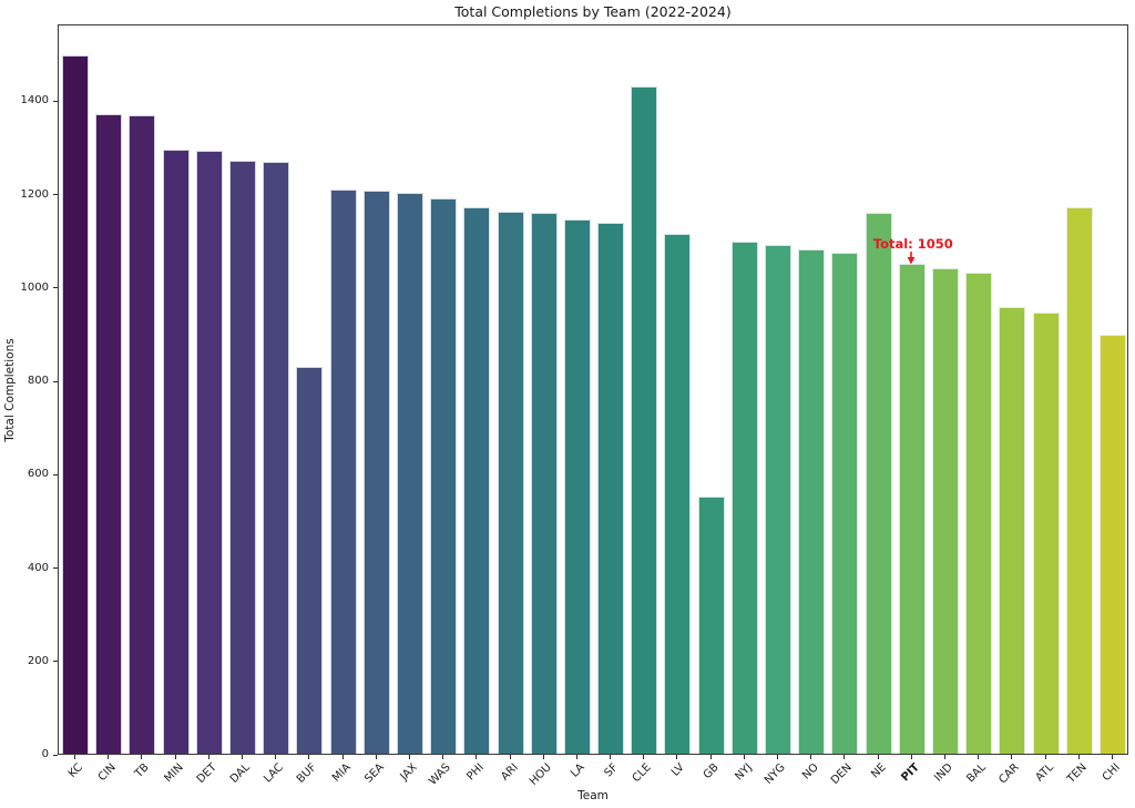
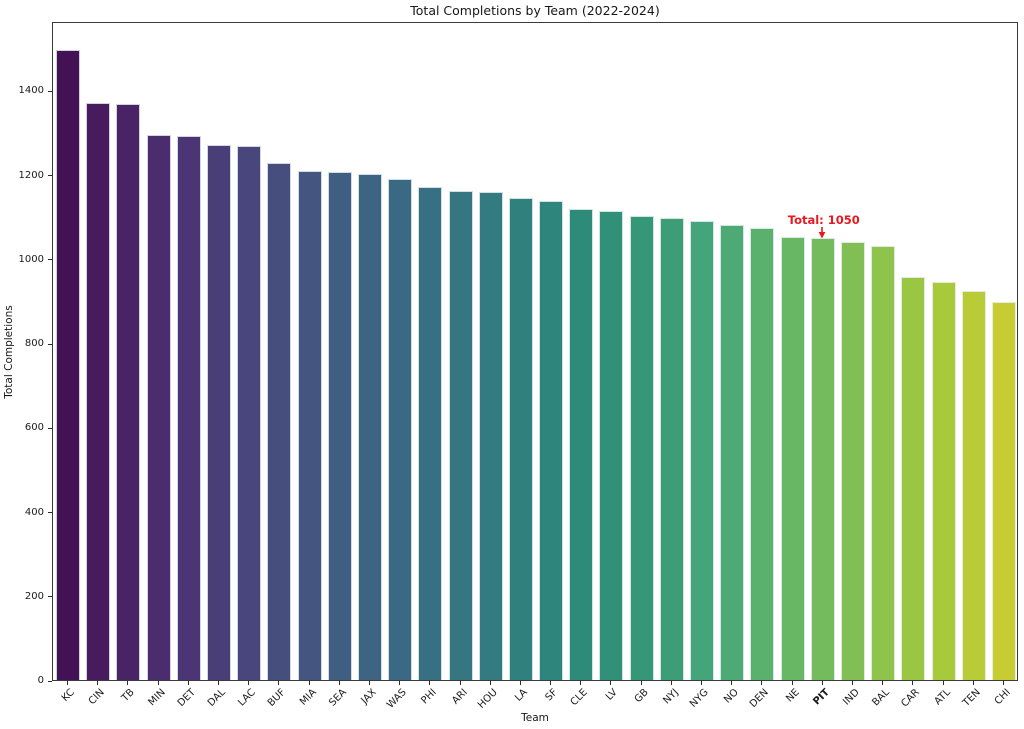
BUF: 830 -> 1230
CLE: 1430 -> 1120
GB: 550 -> 1100
NE: 1160 -> 1050
TEN: 1170 -> 920
